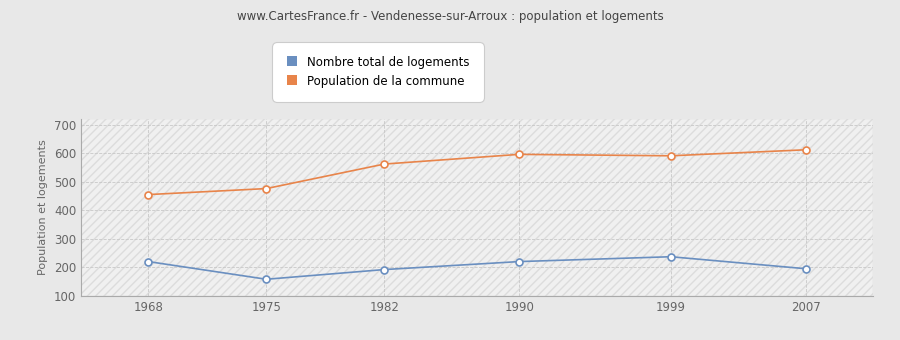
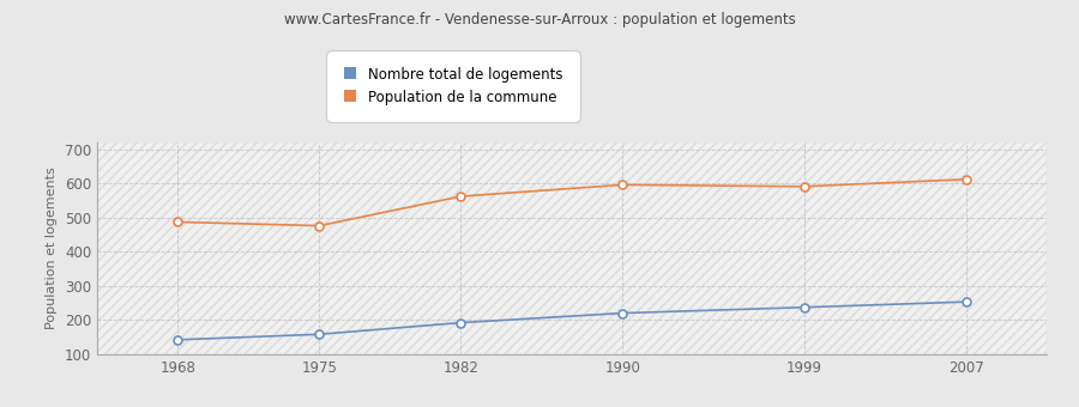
Nombre total de logements/1968: 220 -> 142
Population de la commune/1968: 455 -> 487
Nombre total de logements/2007: 195 -> 253
